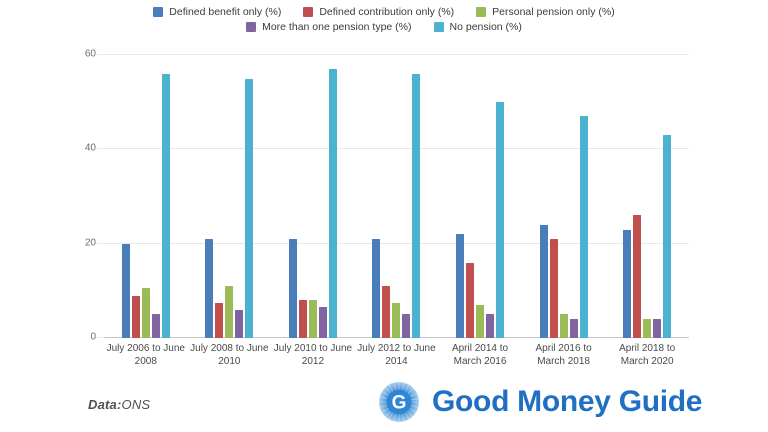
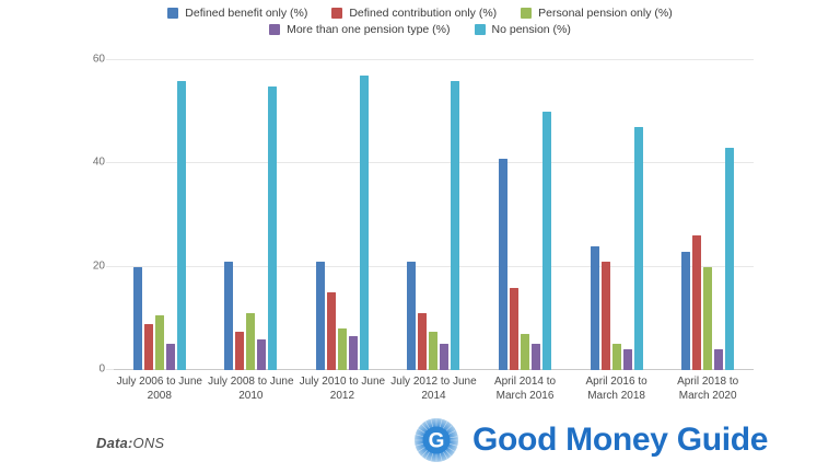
Defined contribution only (%)/July 2010 to June 2012: 8 -> 15
Defined benefit only (%)/April 2014 to March 2016: 22 -> 41
Personal pension only (%)/April 2018 to March 2020: 4 -> 20
